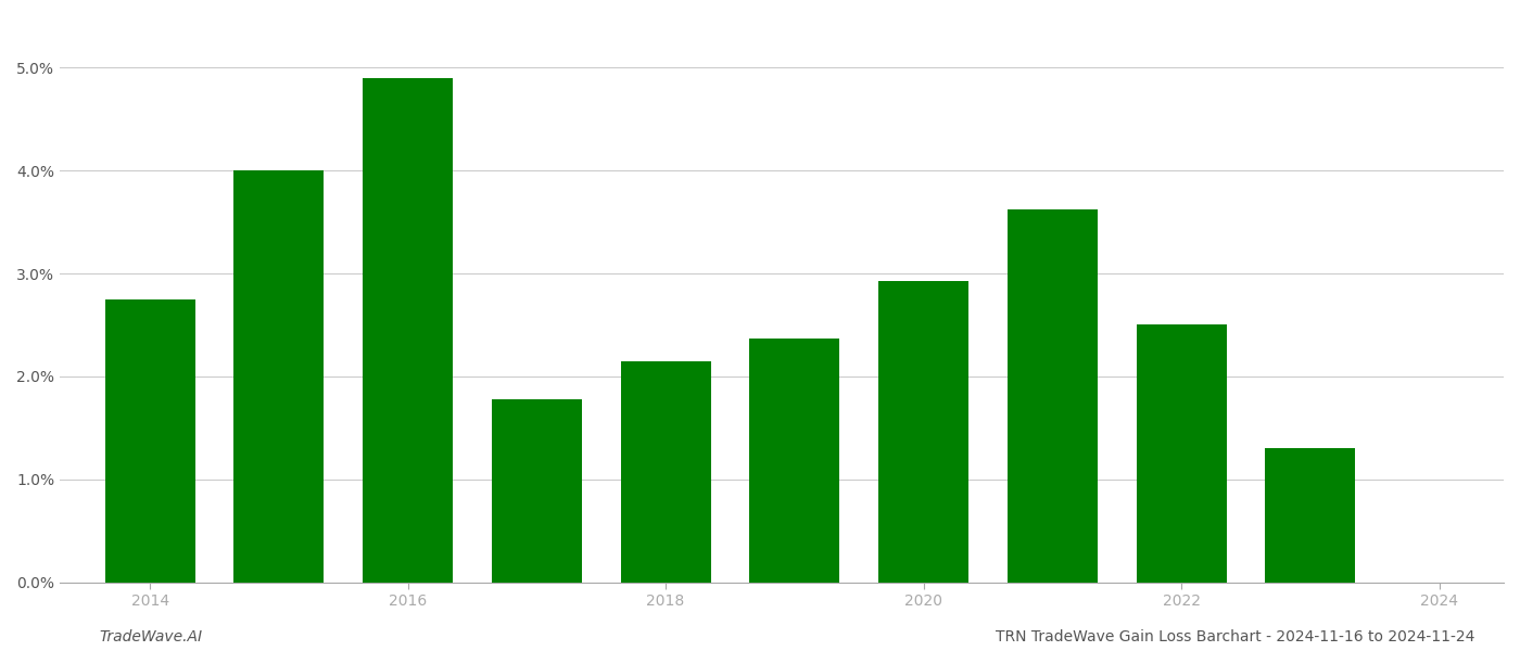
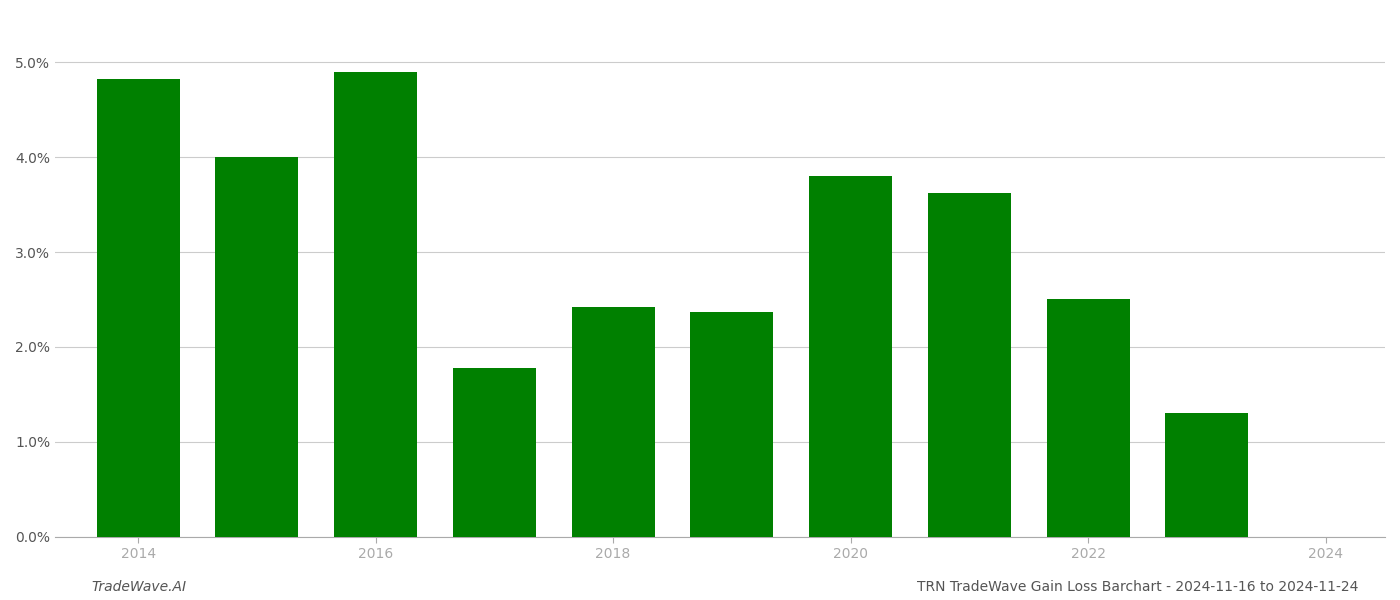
2014: 2.75% -> 4.82%
2018: 2.15% -> 2.42%
2020: 2.93% -> 3.80%
